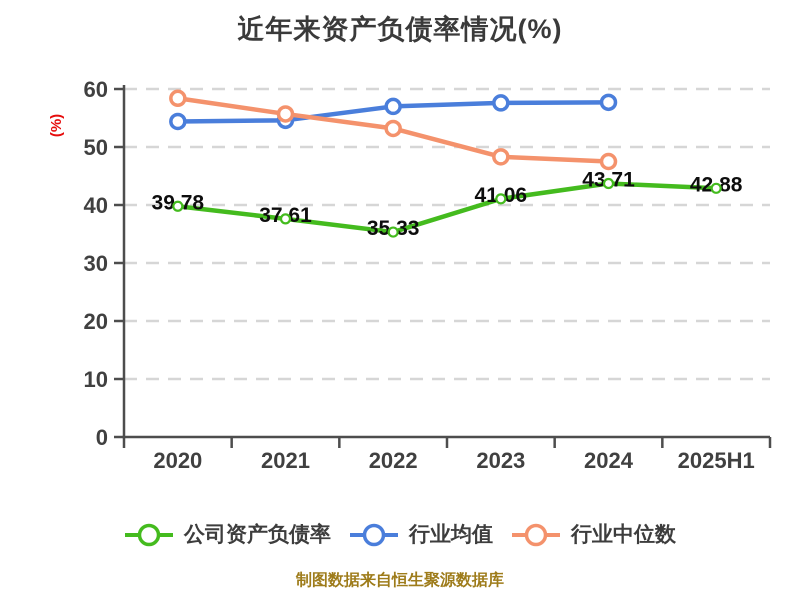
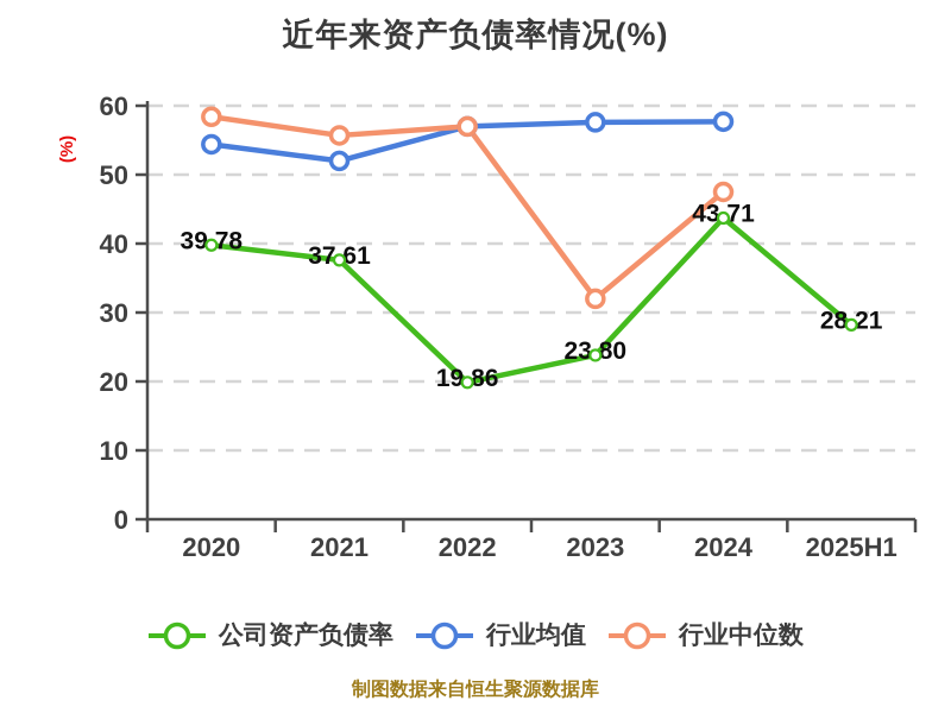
行业均值/2021: 55 -> 52
公司资产负债率/2022: 35.33 -> 19.86
行业中位数/2022: 53 -> 57
公司资产负债率/2023: 41.06 -> 23.80
行业中位数/2023: 48 -> 32
公司资产负债率/2025H1: 42.88 -> 28.21
